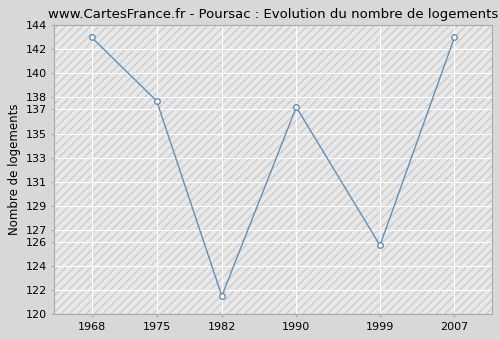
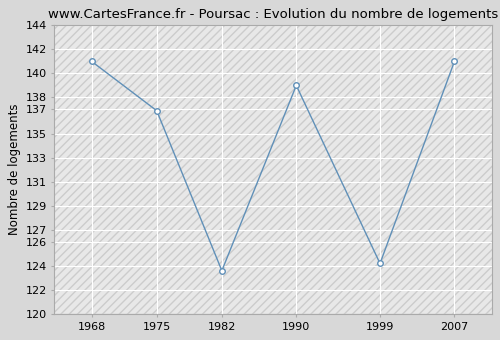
1968: 143.0 -> 141.0
1975: 137.7 -> 136.9
1982: 121.5 -> 123.6
1990: 137.2 -> 139.0
1999: 125.7 -> 124.2
2007: 143.0 -> 141.0
